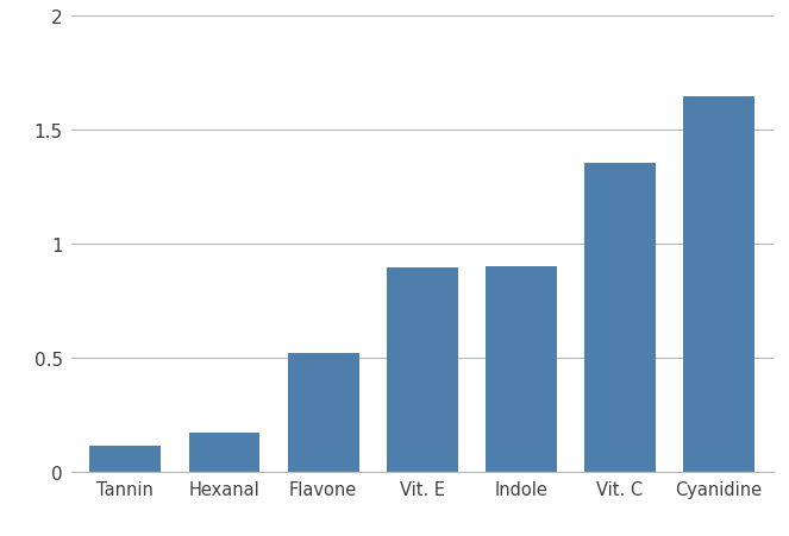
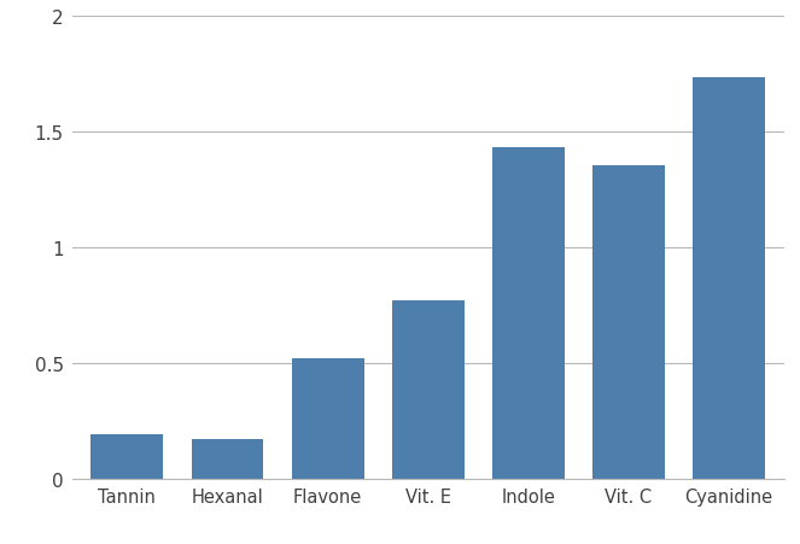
Tannin: 0.12 -> 0.19
Vit. E: 0.90 -> 0.77
Indole: 0.90 -> 1.43
Cyanidine: 1.65 -> 1.73
